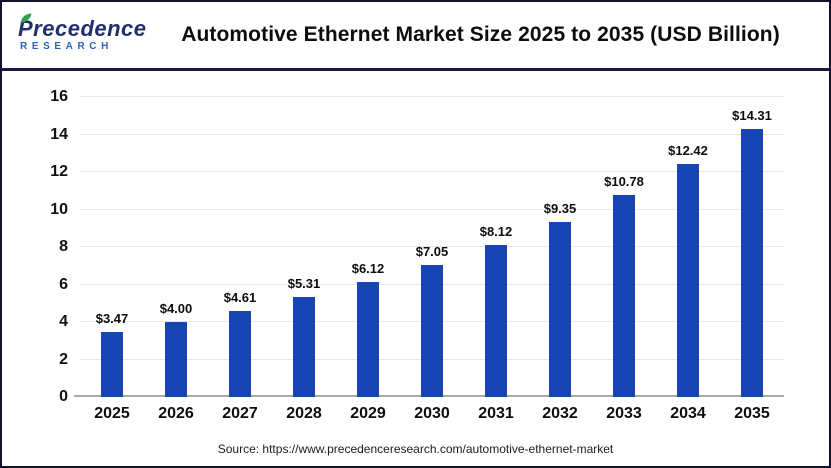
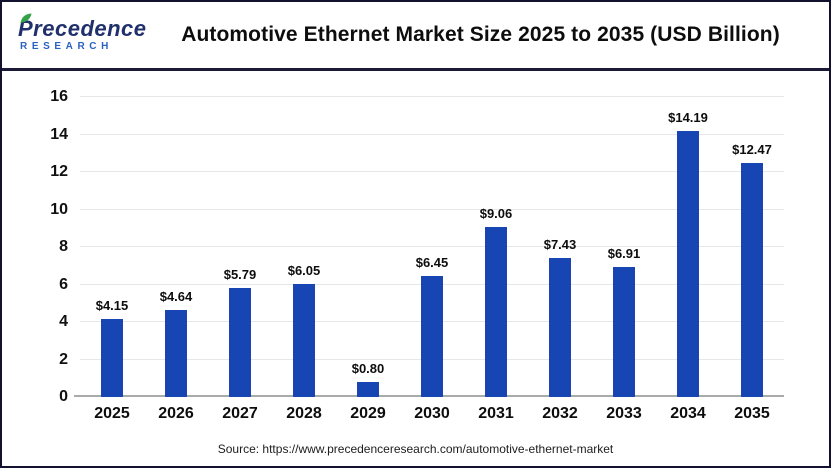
2025: $3.47 -> $4.15
2026: $4.00 -> $4.64
2027: $4.61 -> $5.79
2028: $5.31 -> $6.05
2029: $6.12 -> $0.80
2030: $7.05 -> $6.45
2031: $8.12 -> $9.06
2032: $9.35 -> $7.43
2033: $10.78 -> $6.91
2034: $12.42 -> $14.19
2035: $14.31 -> $12.47
